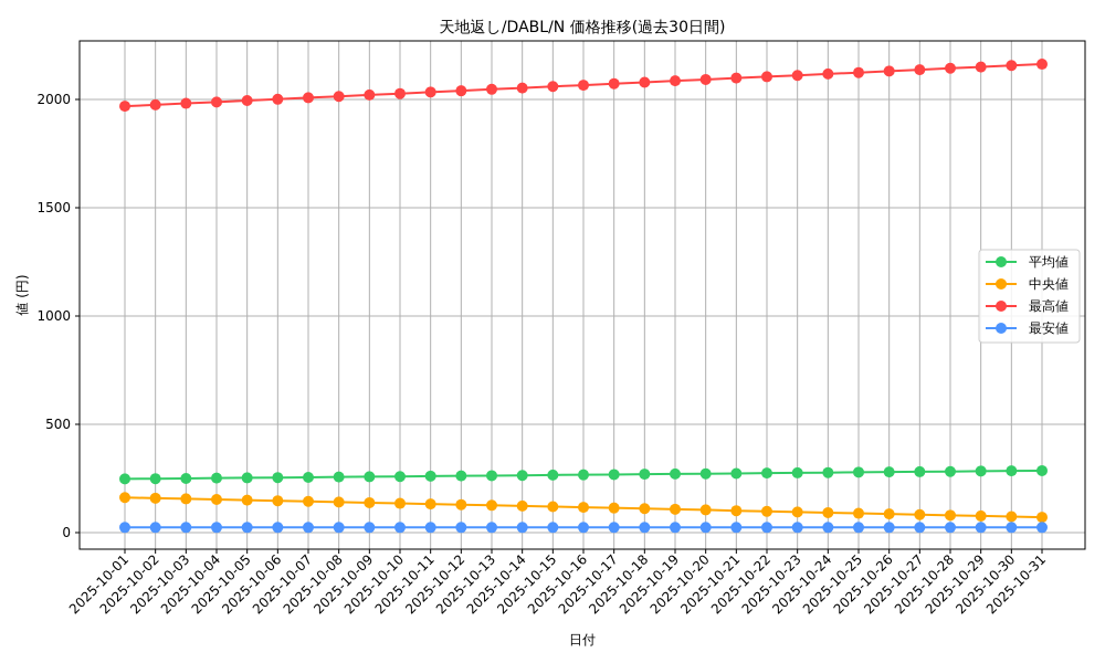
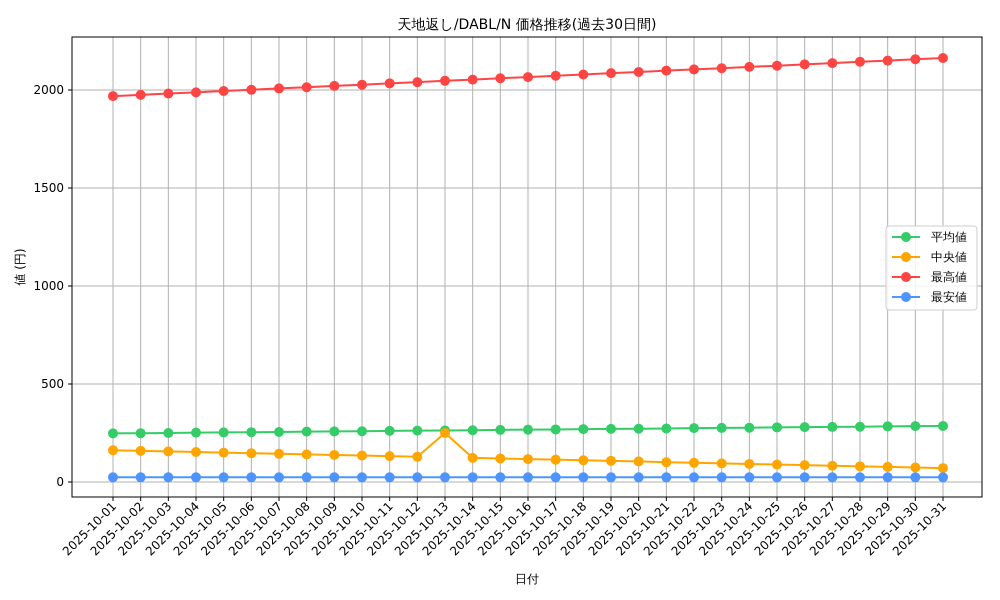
中央値/2025-10-13: 130 -> 250
